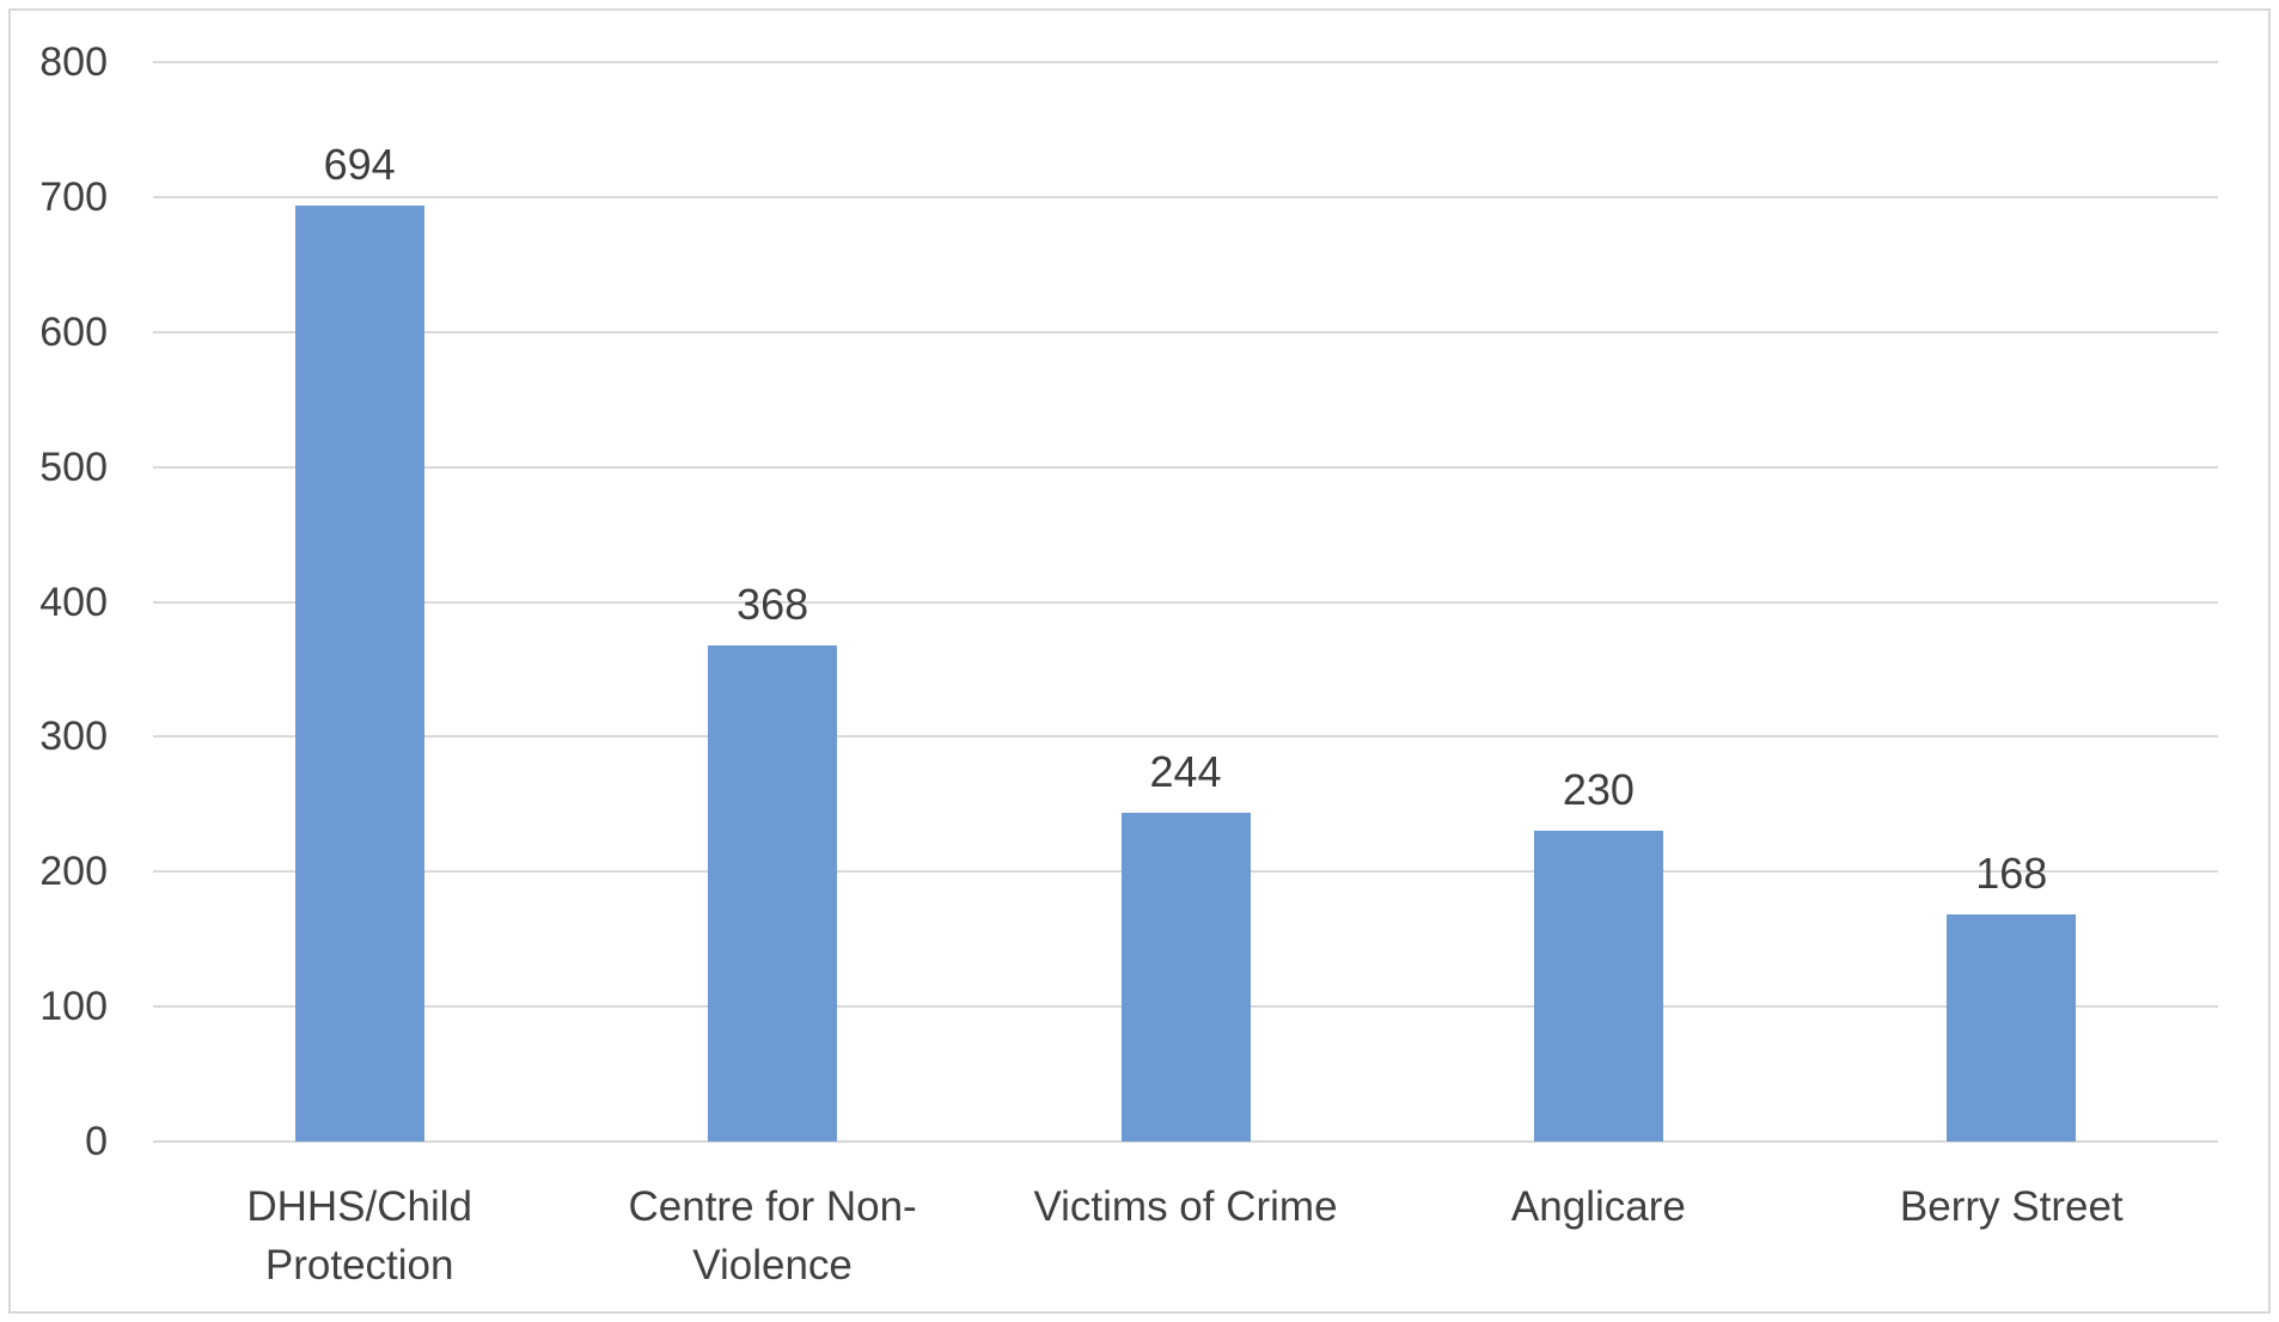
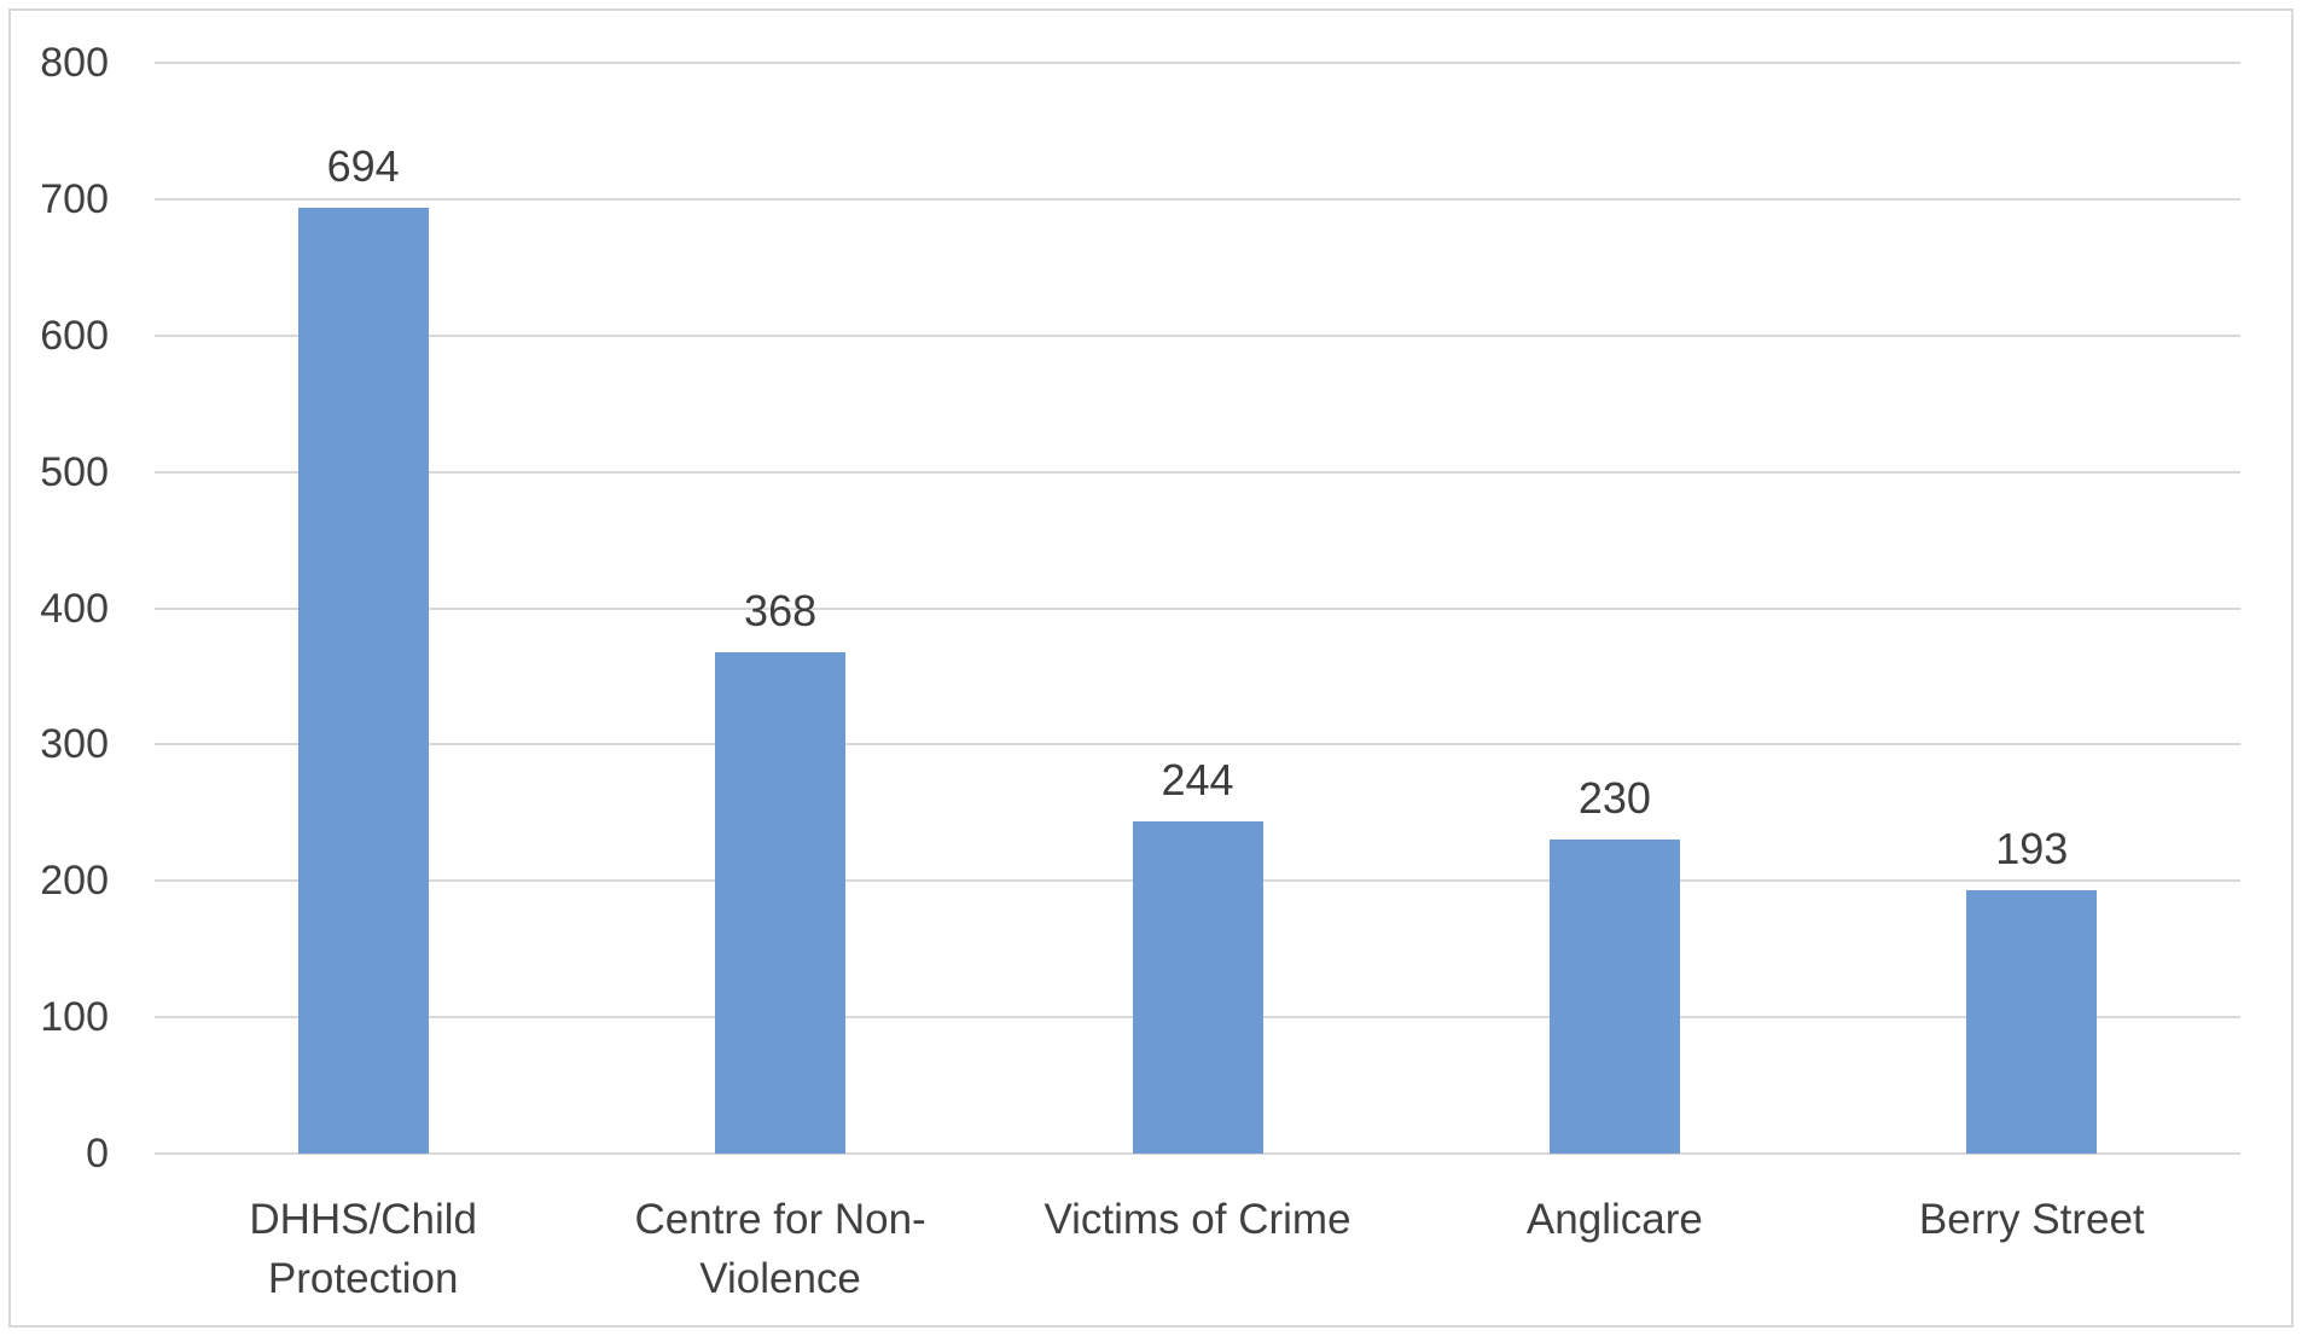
Berry Street: 168 -> 193
